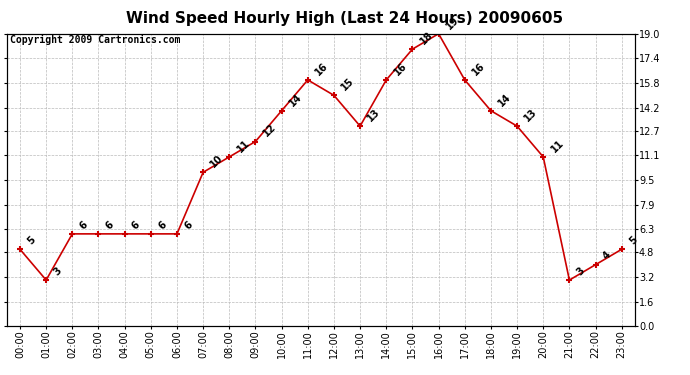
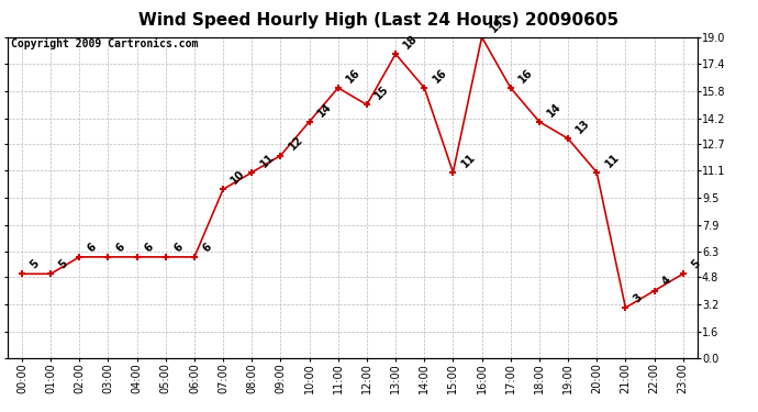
01:00: 3 -> 5
13:00: 13 -> 18
15:00: 18 -> 11
